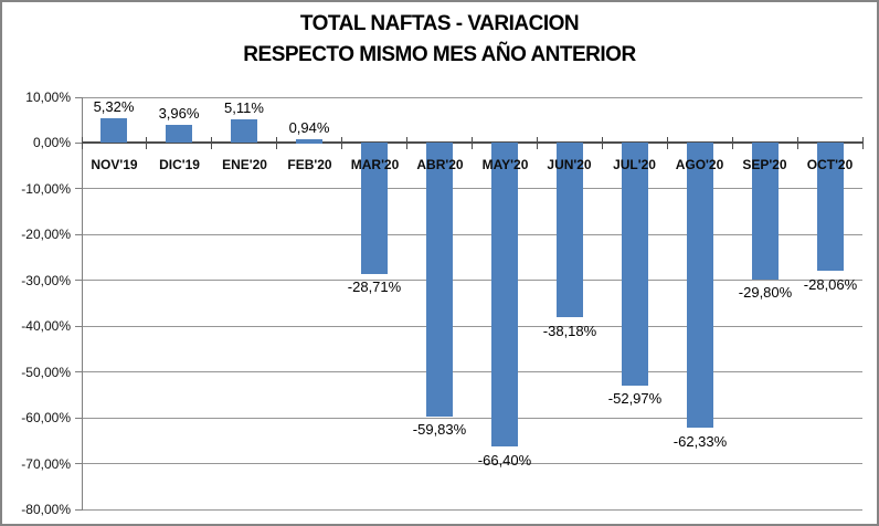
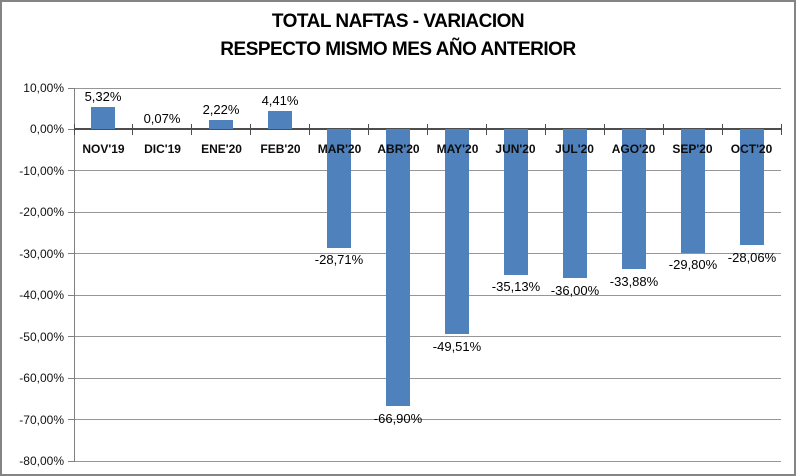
DIC'19: 3,96% -> 0,07%
ENE'20: 5,11% -> 2,22%
FEB'20: 0,94% -> 4,41%
ABR'20: -59,83% -> -66,90%
MAY'20: -66,40% -> -49,51%
JUN'20: -38,18% -> -35,13%
JUL'20: -52,97% -> -36,00%
AGO'20: -62,33% -> -33,88%
